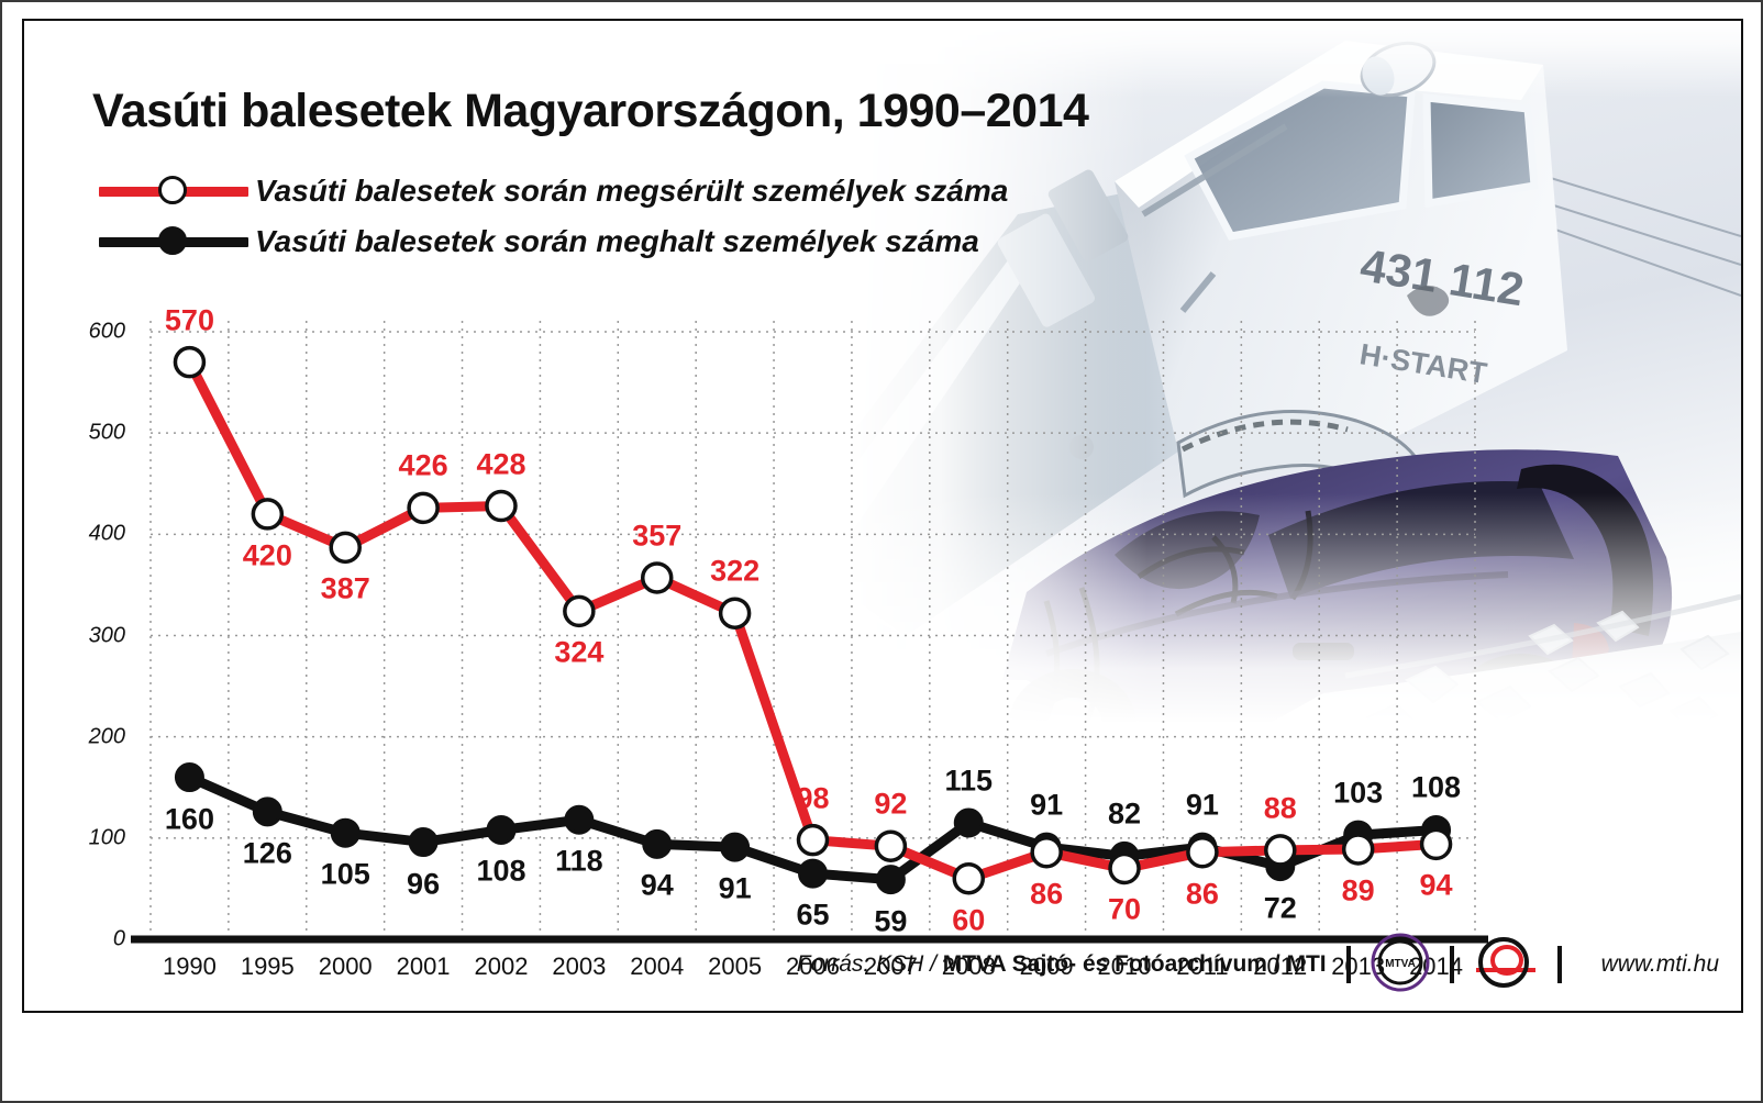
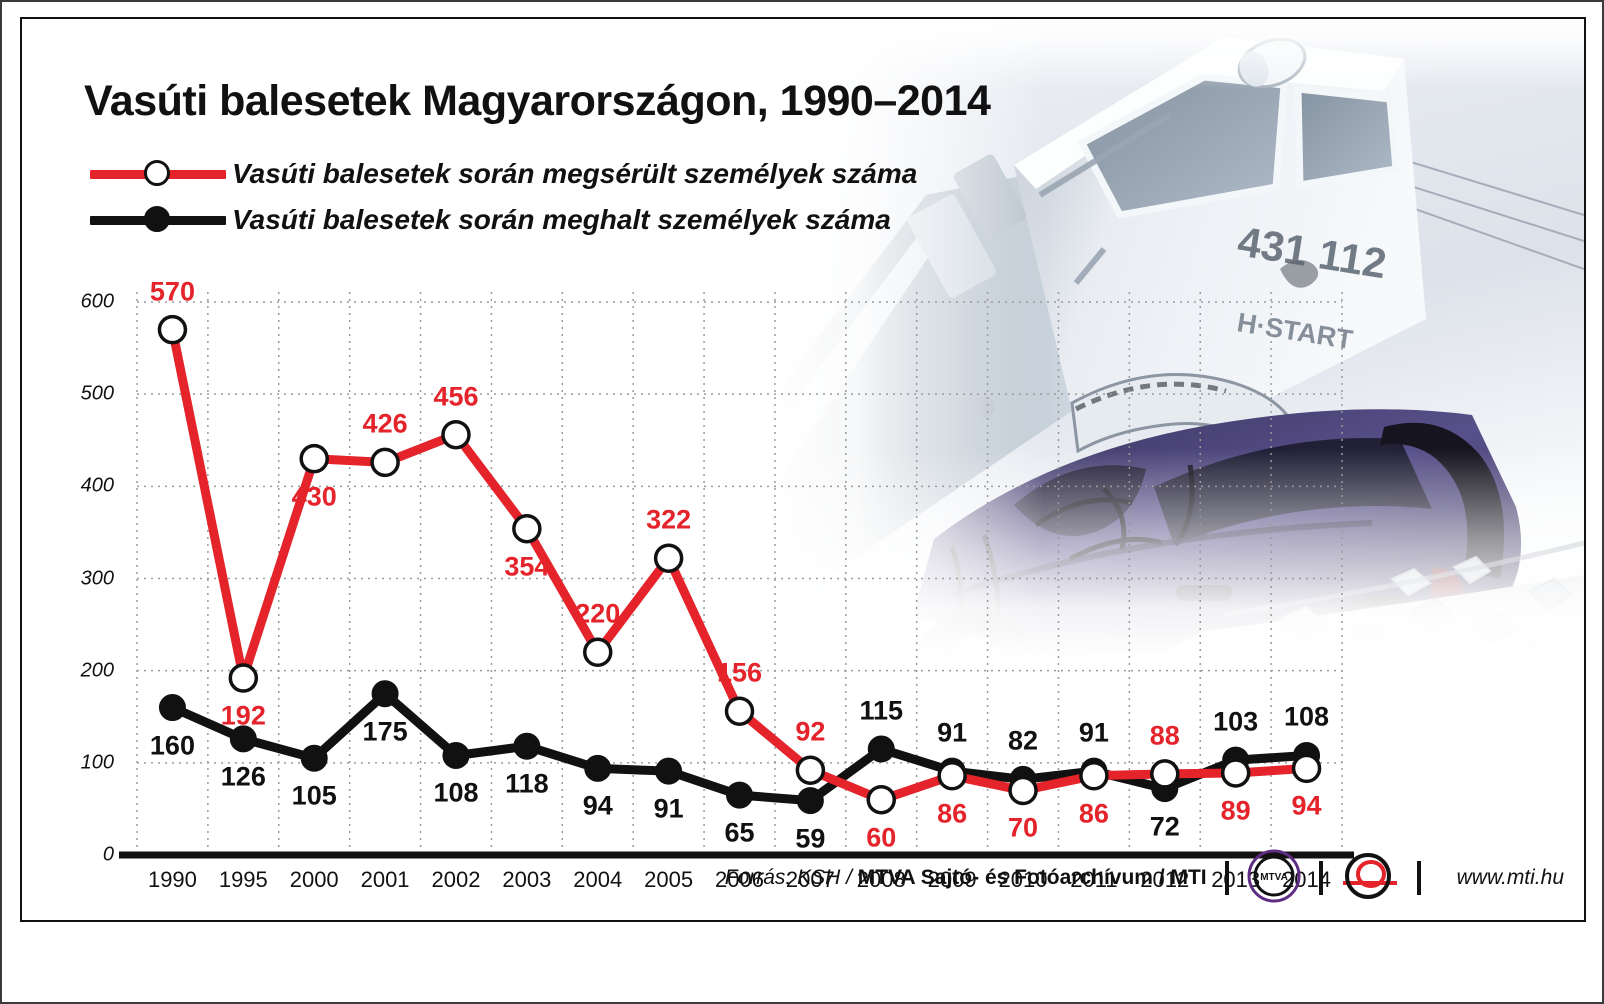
Vasúti balesetek során megsérült személyek száma/1995: 420 -> 192
Vasúti balesetek során megsérült személyek száma/2000: 387 -> 430
Vasúti balesetek során meghalt személyek száma/2001: 96 -> 175
Vasúti balesetek során megsérült személyek száma/2002: 428 -> 456
Vasúti balesetek során megsérült személyek száma/2003: 324 -> 354
Vasúti balesetek során megsérült személyek száma/2004: 357 -> 220
Vasúti balesetek során megsérült személyek száma/2006: 98 -> 156
